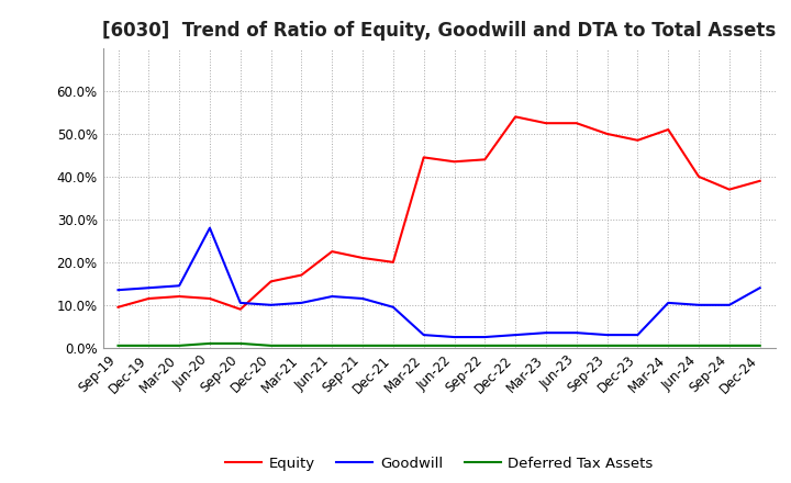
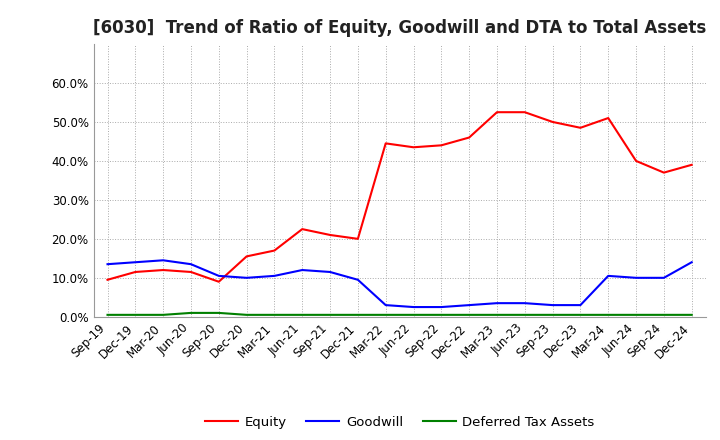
Goodwill/Jun-20: 28.0% -> 13.5%
Equity/Dec-22: 54.0% -> 46.0%
